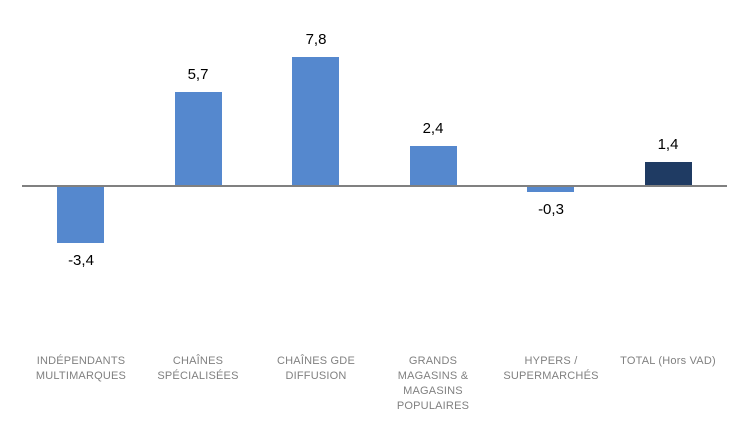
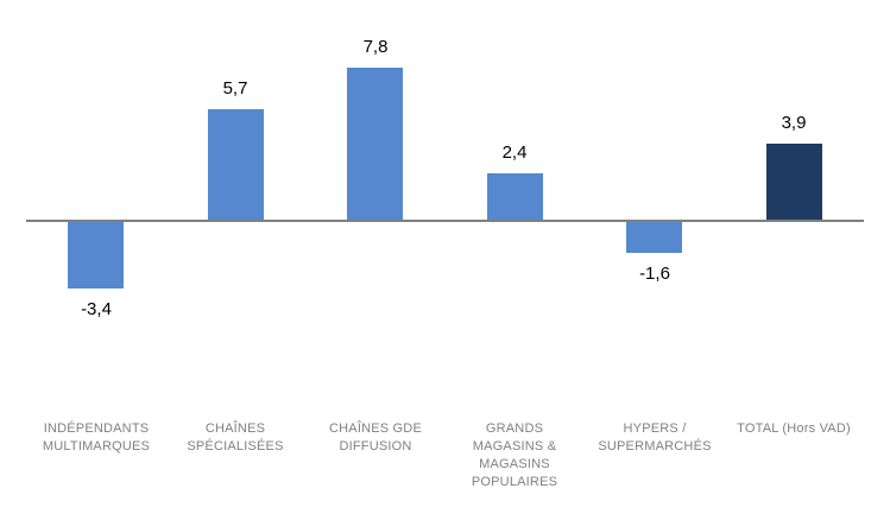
HYPERS / SUPERMARCHÉS: -0,3 -> -1,6
TOTAL (Hors VAD): 1,4 -> 3,9
